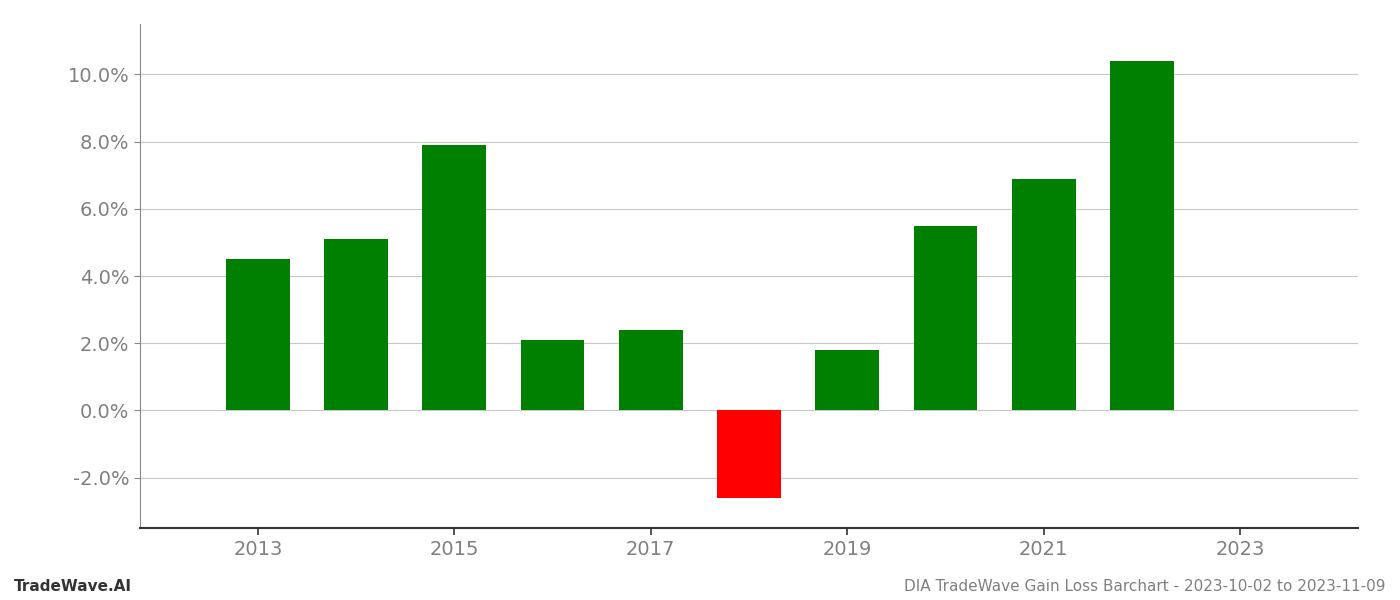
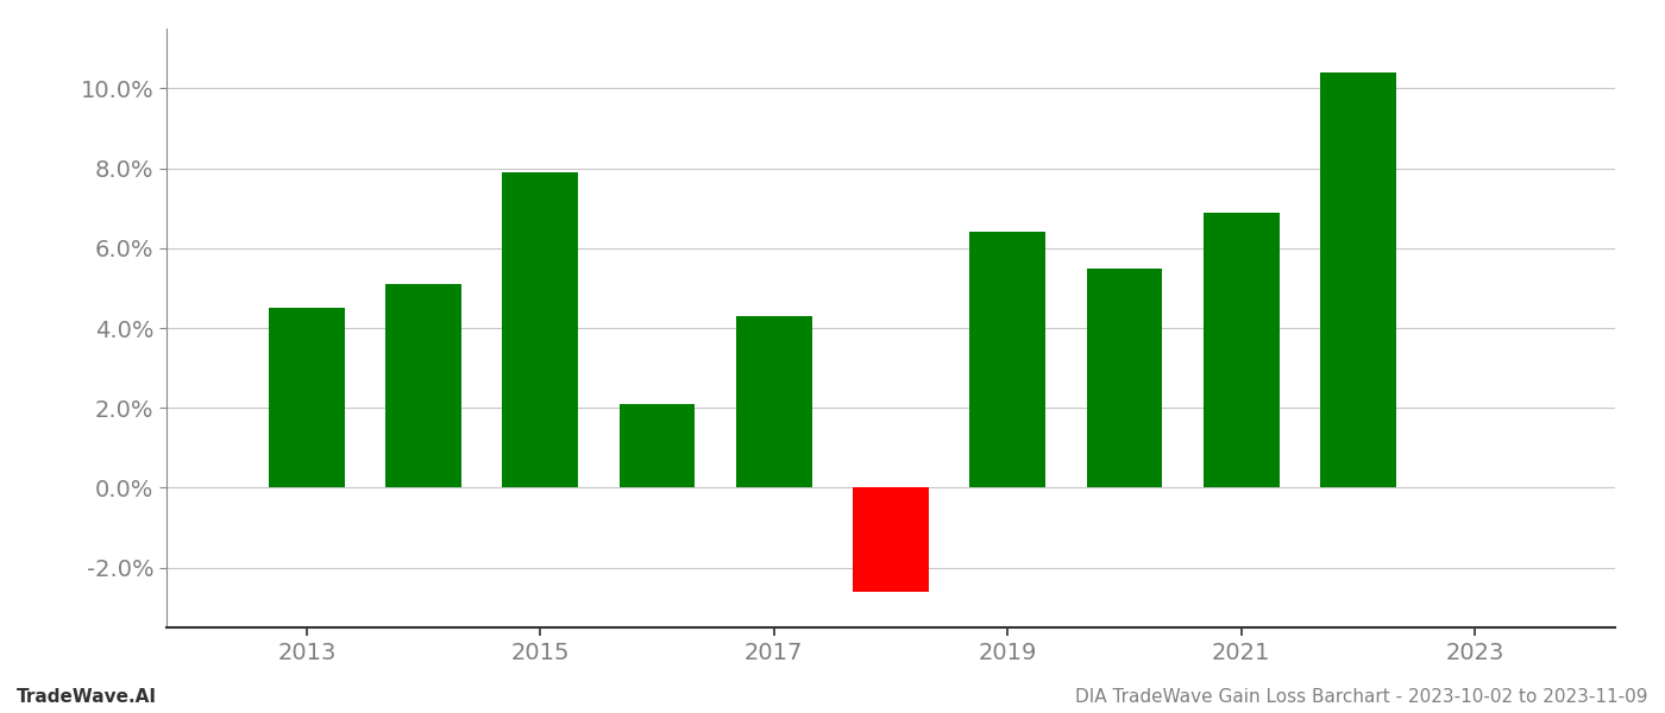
2017: 2.4% -> 4.3%
2019: 1.8% -> 6.4%
